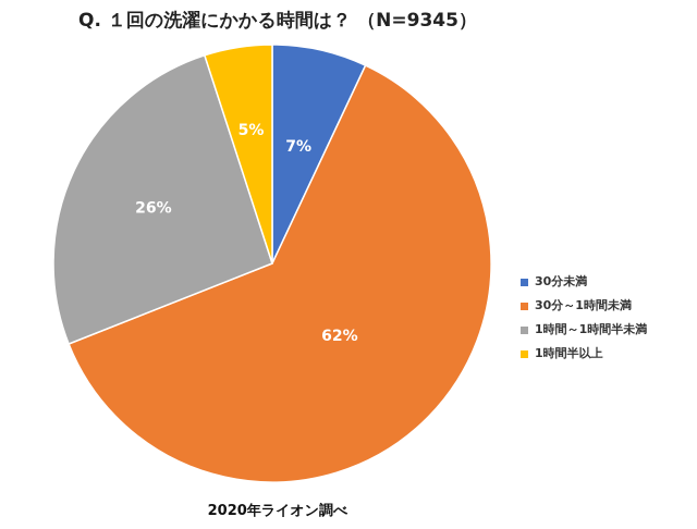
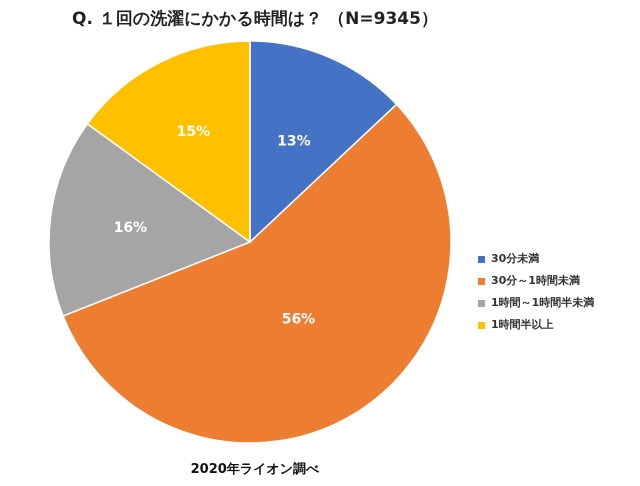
30分未満: 7% -> 13%
30分～1時間未満: 62% -> 56%
1時間～1時間半未満: 26% -> 16%
1時間半以上: 5% -> 15%
